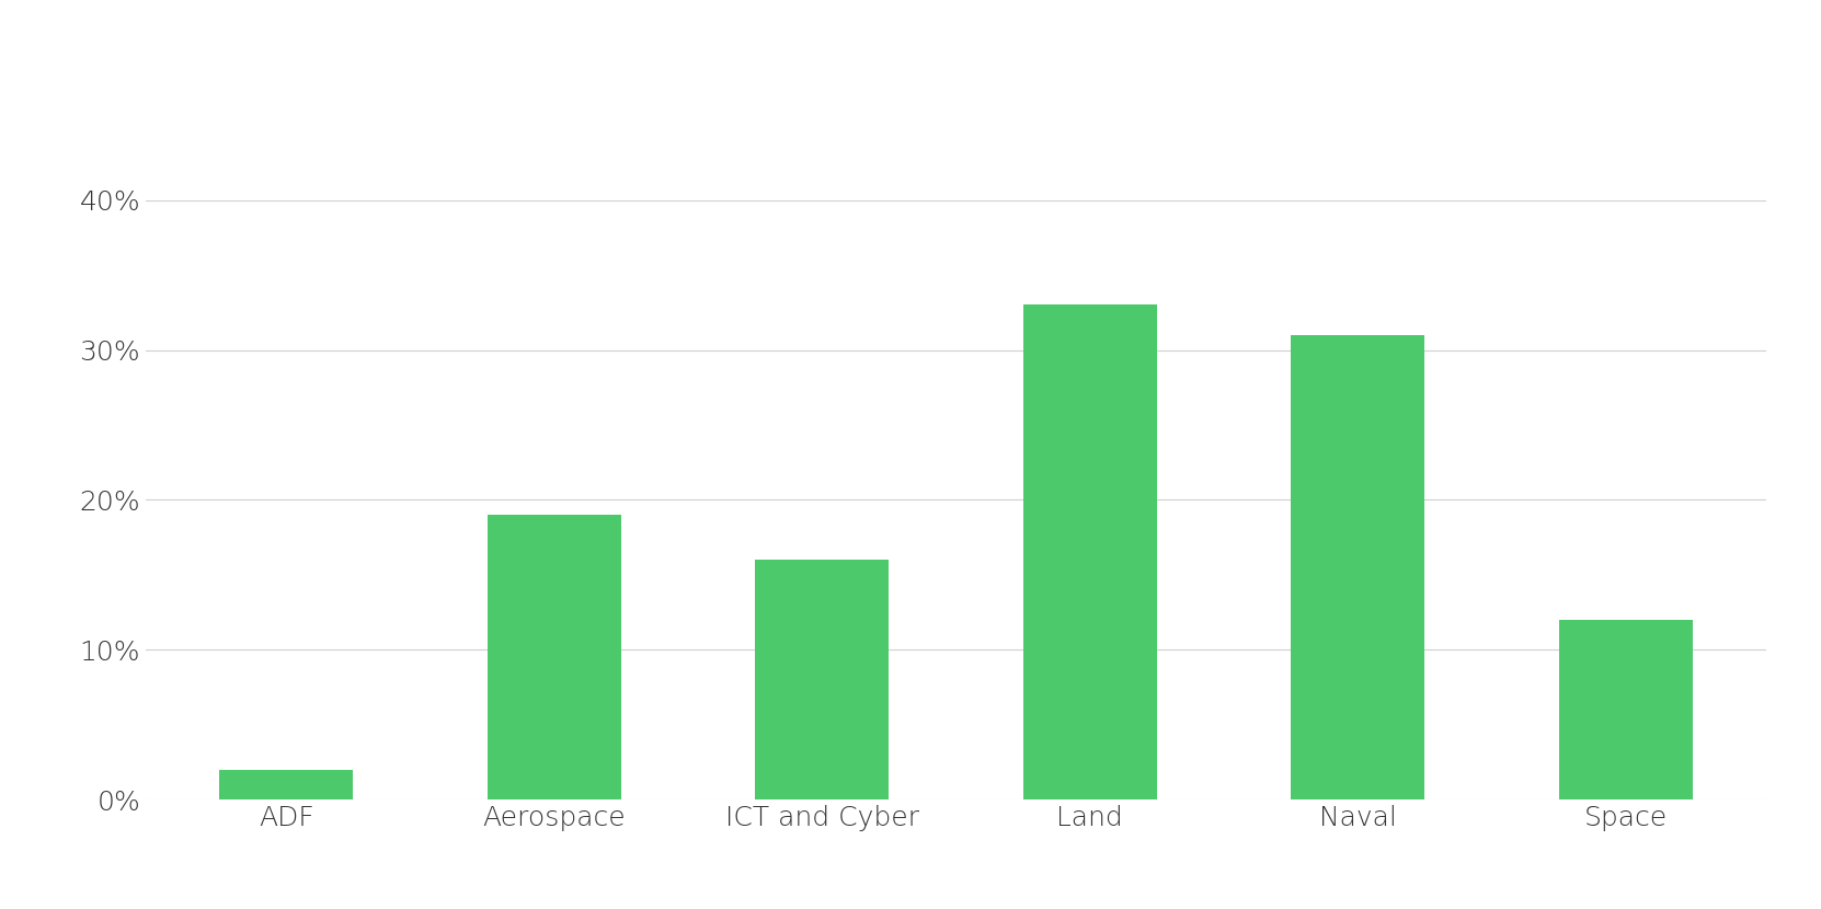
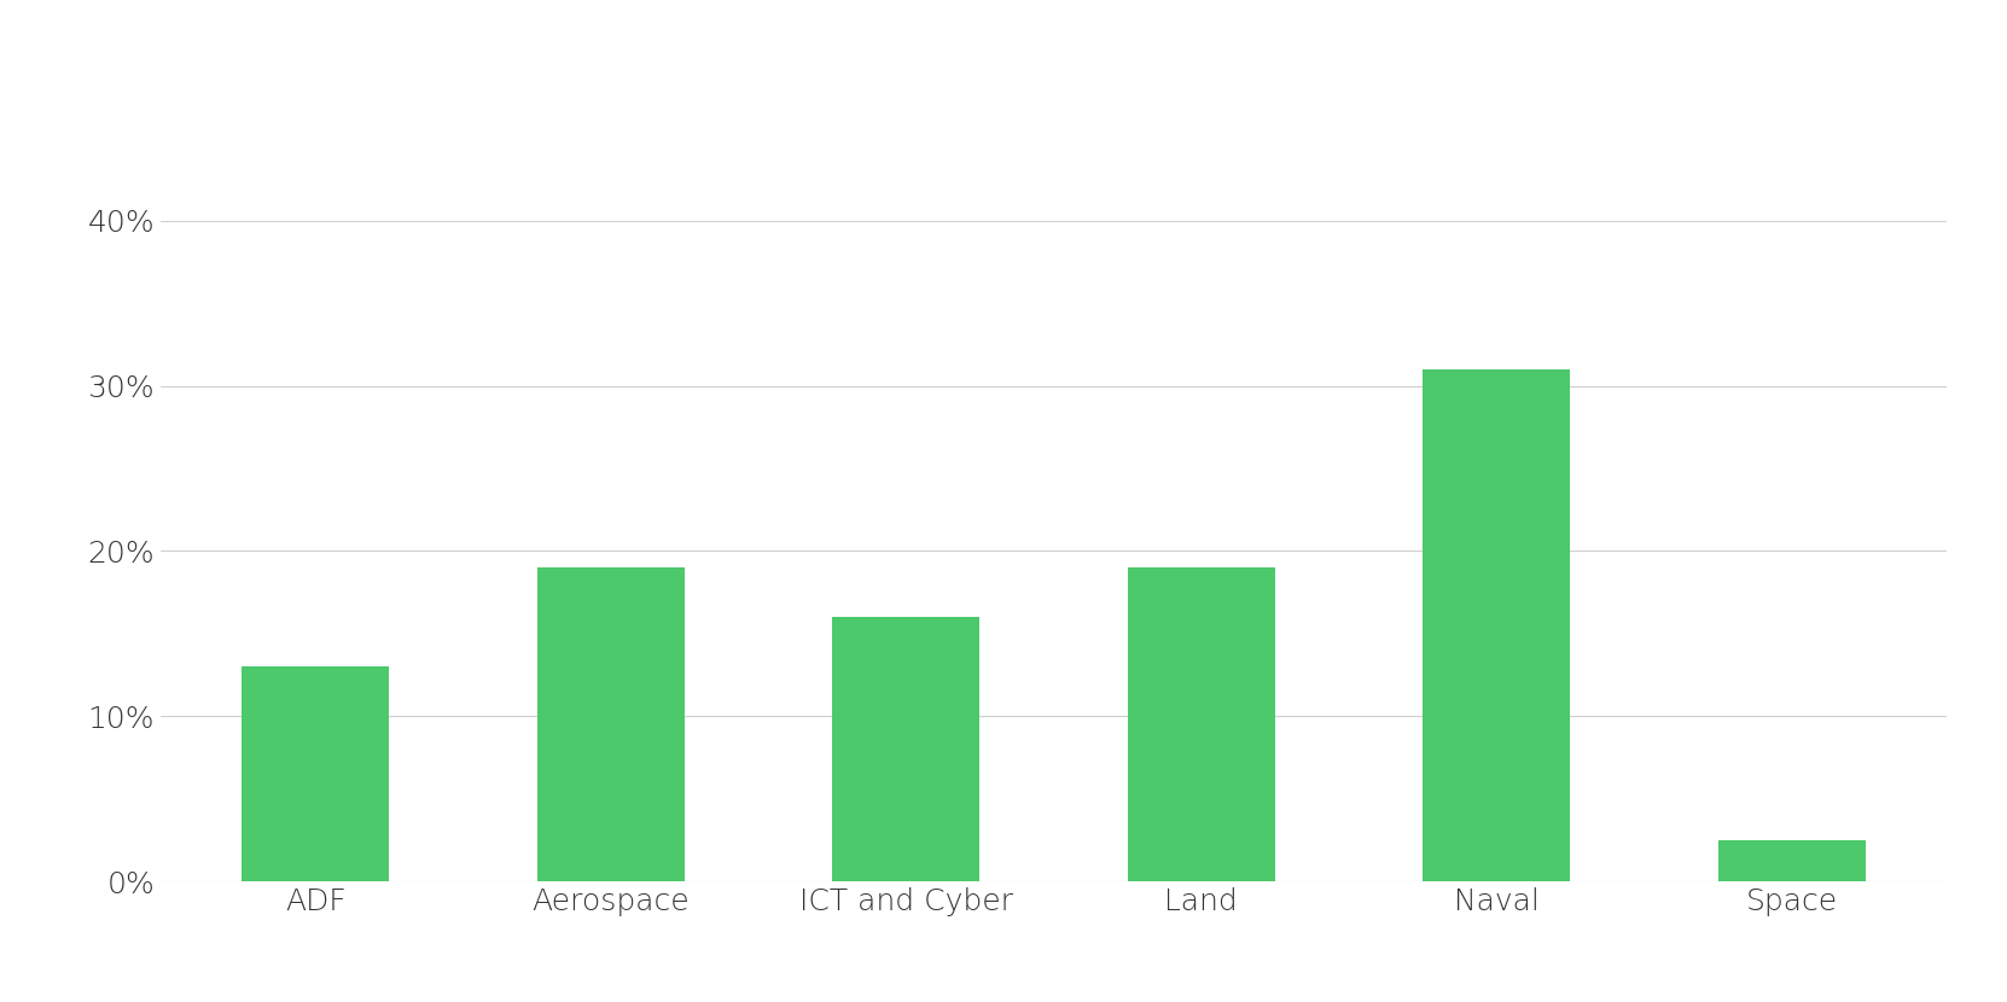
ADF: 2.0% -> 13.0%
Land: 33.0% -> 19.0%
Space: 12.0% -> 2.5%
